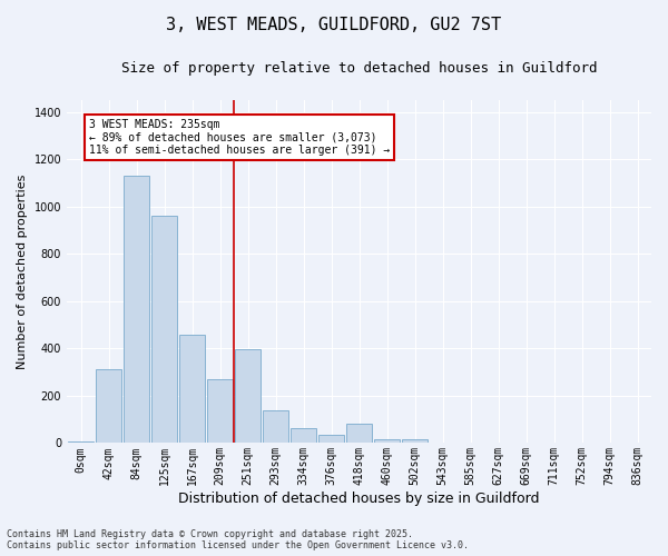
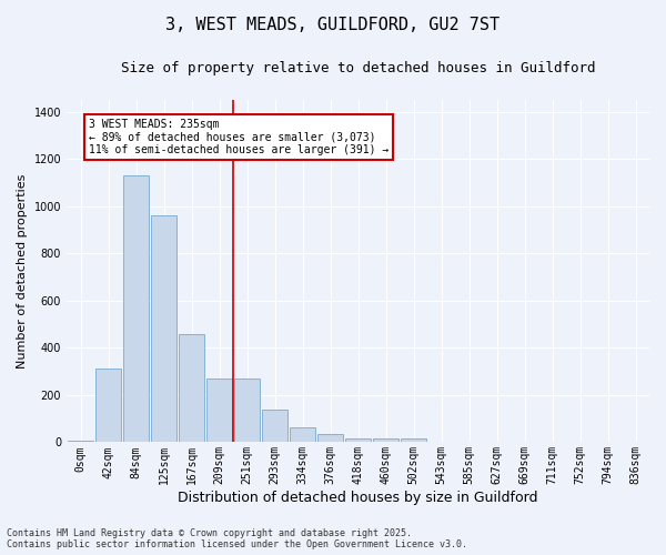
251sqm: 395 -> 270
418sqm: 80 -> 15
